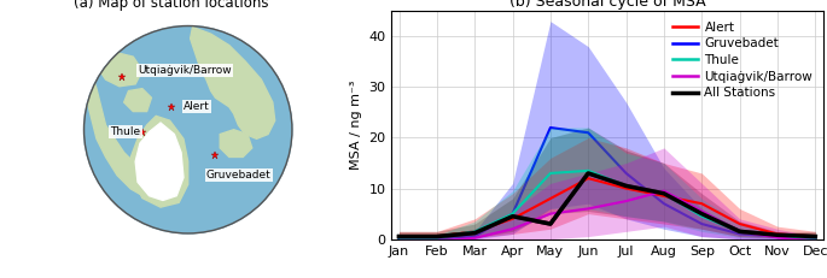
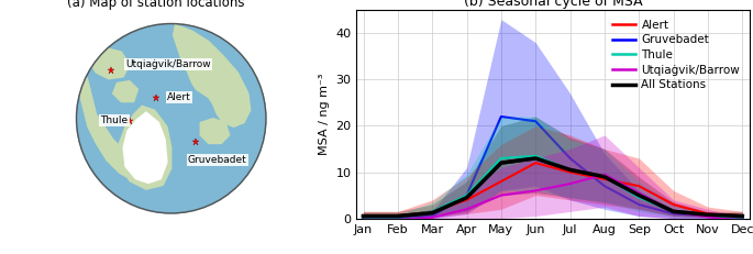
All Stations/May: 3.0 -> 12.0
